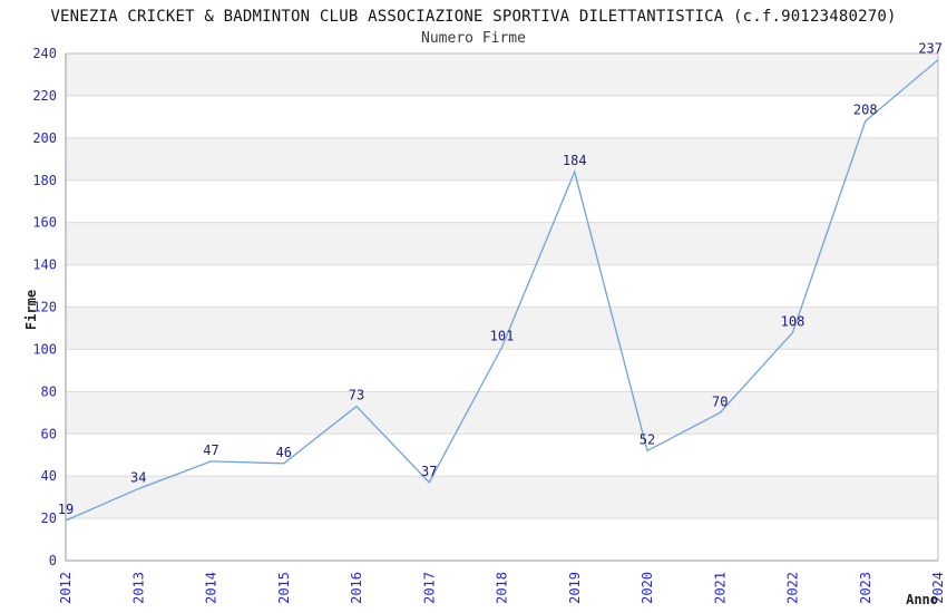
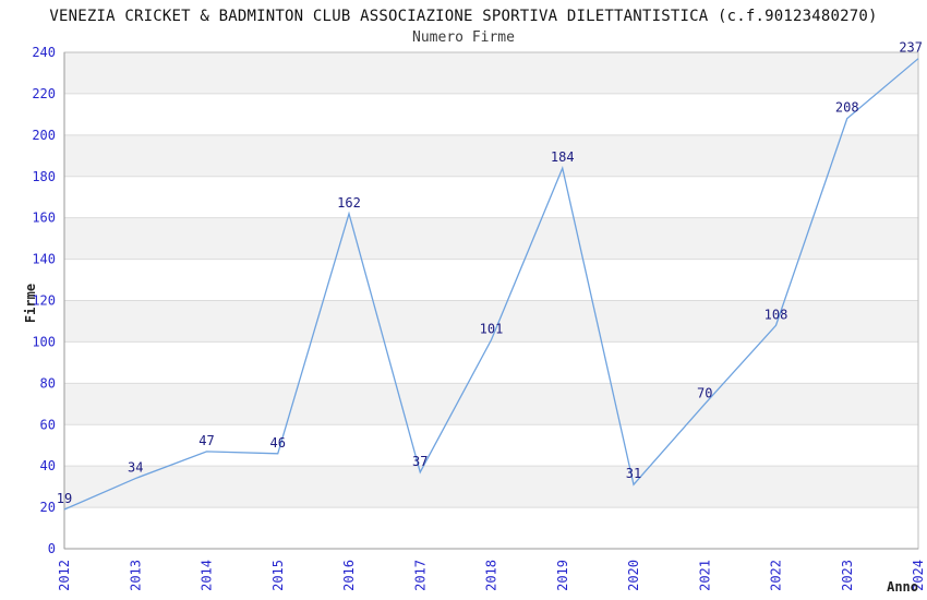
2016: 73 -> 162
2020: 52 -> 31
